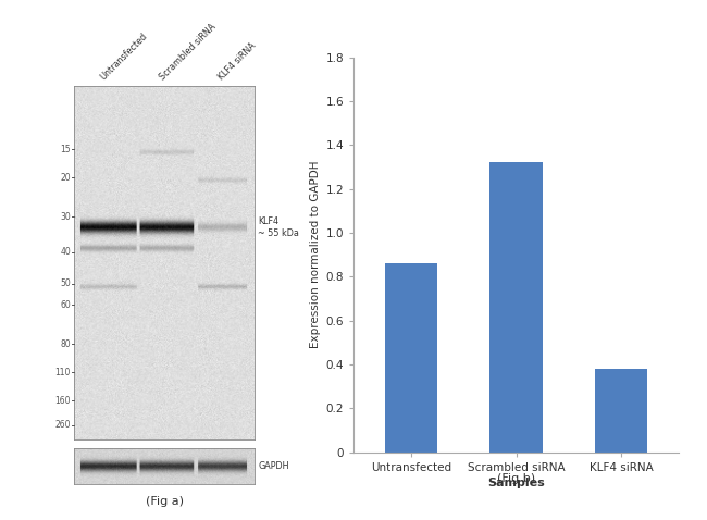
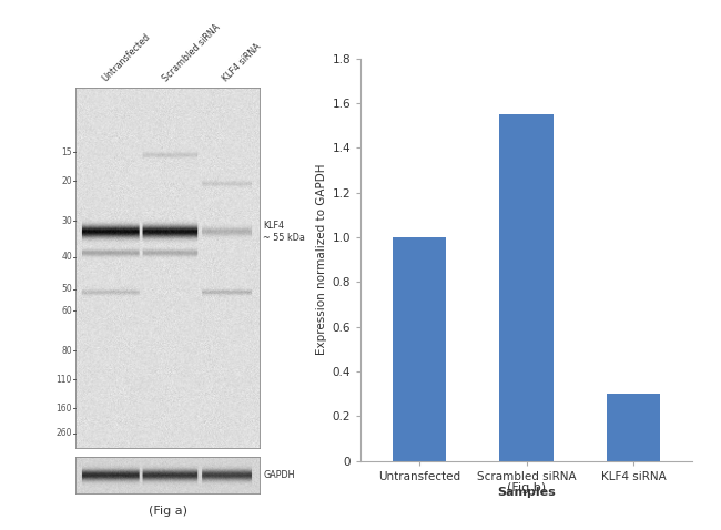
Untransfected: 0.86 -> 1.00
Scrambled siRNA: 1.32 -> 1.55
KLF4 siRNA: 0.38 -> 0.30
